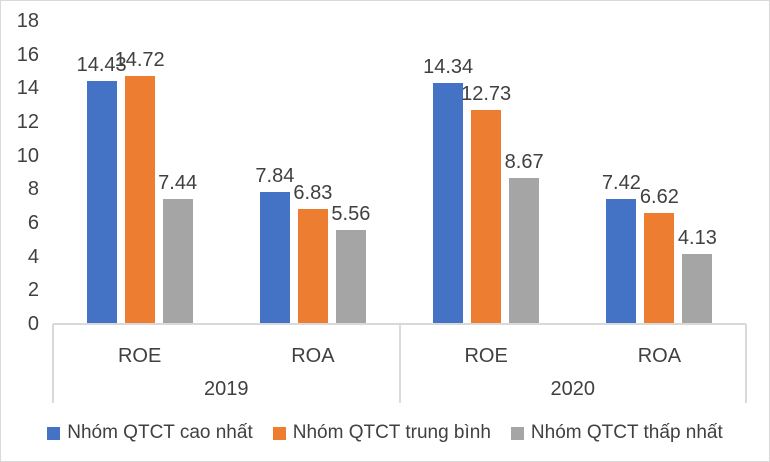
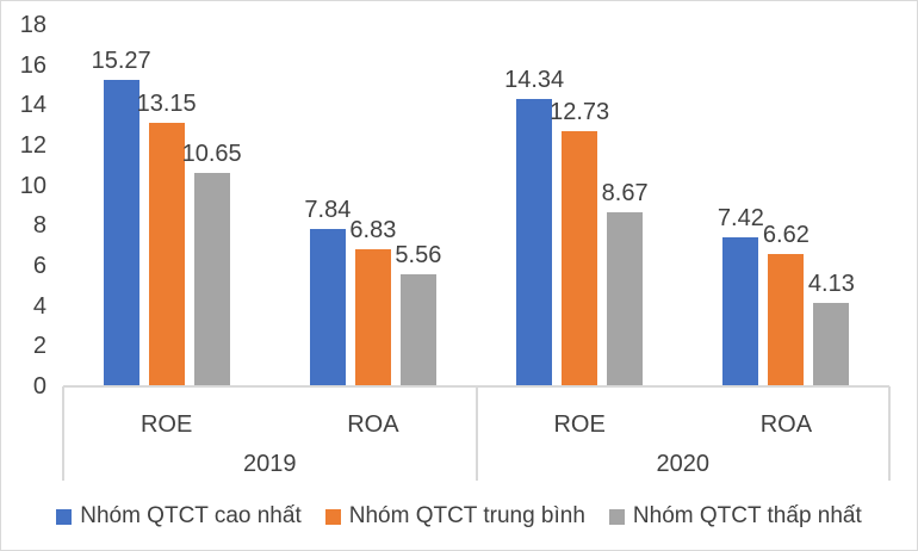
Nhóm QTCT cao nhất/2019 ROE: 14.43 -> 15.27
Nhóm QTCT trung bình/2019 ROE: 14.72 -> 13.15
Nhóm QTCT thấp nhất/2019 ROE: 7.44 -> 10.65
